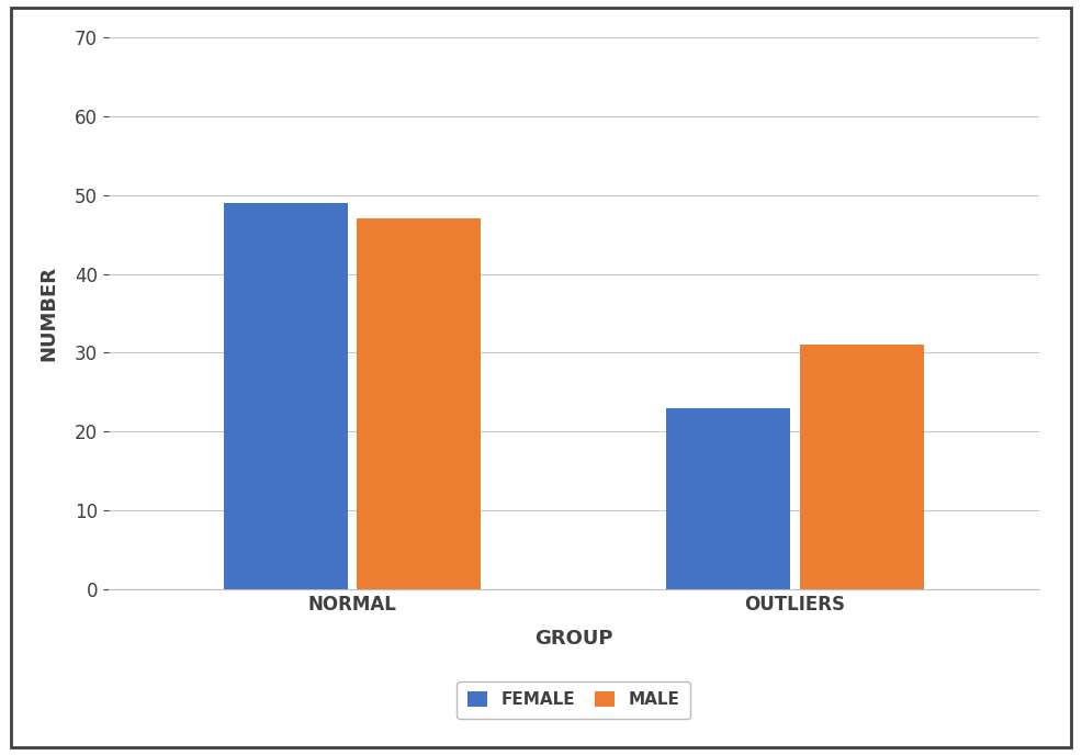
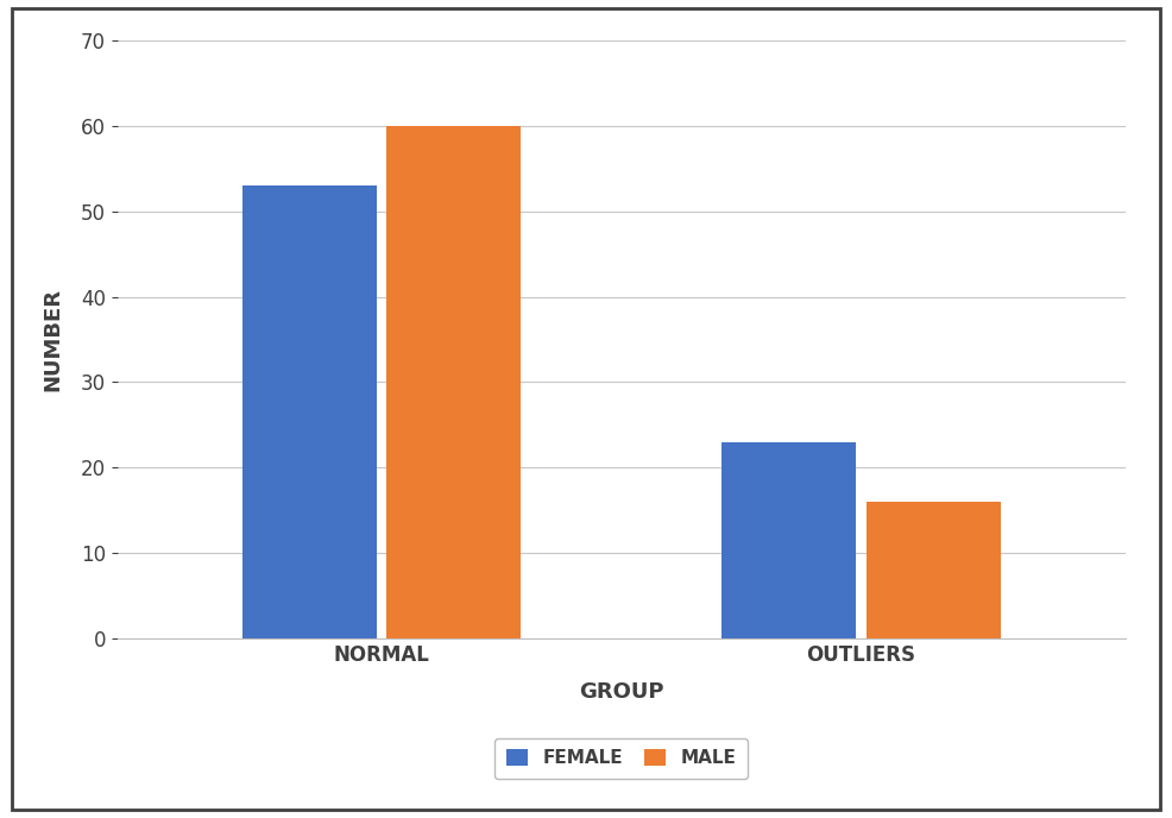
FEMALE/NORMAL: 49 -> 53
MALE/NORMAL: 47 -> 60
MALE/OUTLIERS: 31 -> 16
